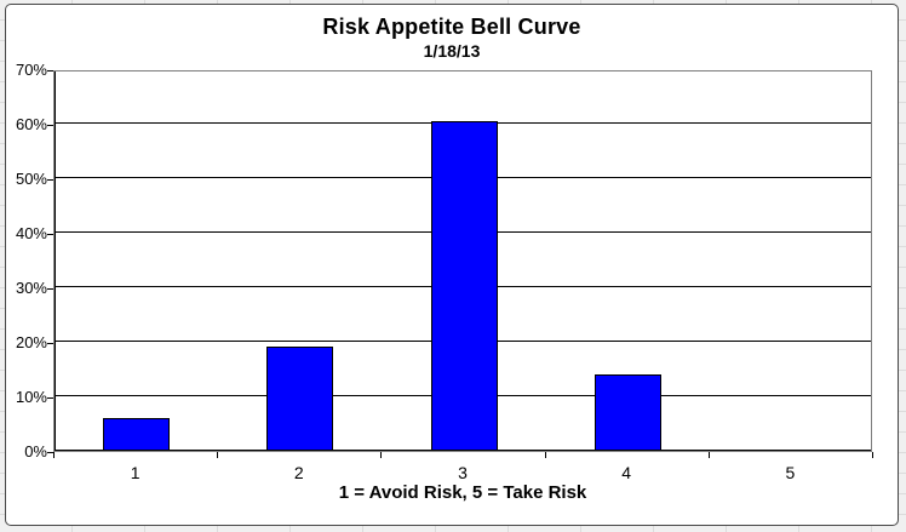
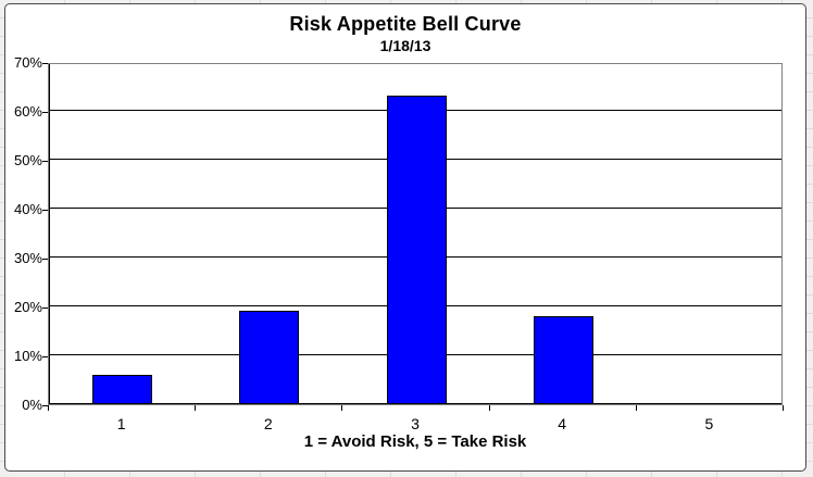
3: 60% -> 63%
4: 14% -> 18%
